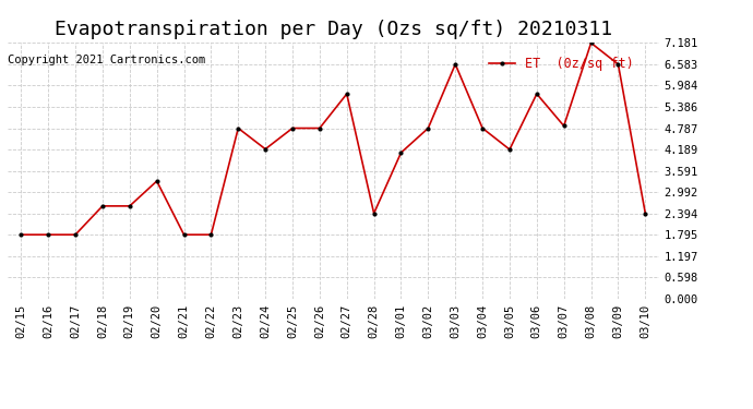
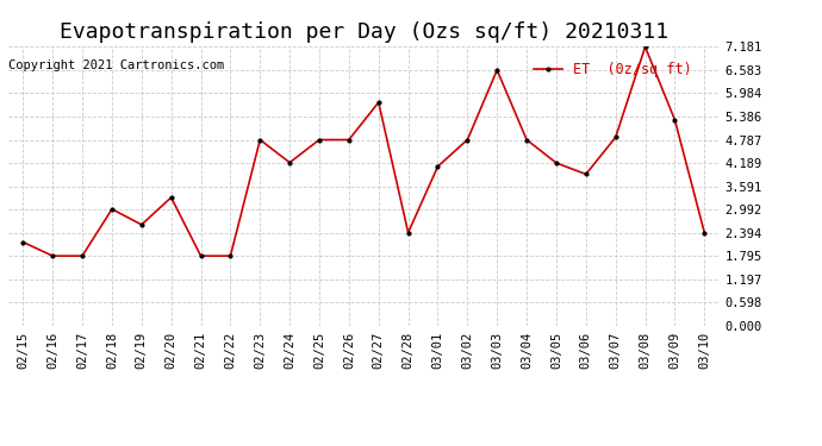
02/15: 1.79 -> 2.15
02/18: 2.60 -> 3.00
03/06: 5.75 -> 3.90
03/09: 6.58 -> 5.30
